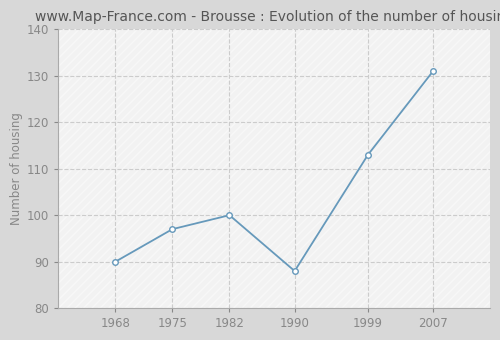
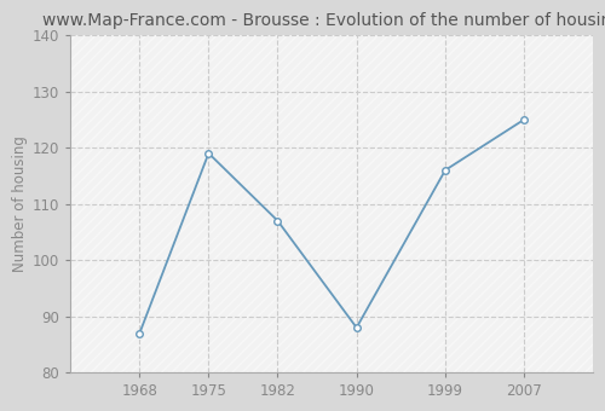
1968: 90 -> 87
1975: 97 -> 119
1982: 100 -> 107
1999: 113 -> 116
2007: 131 -> 125
